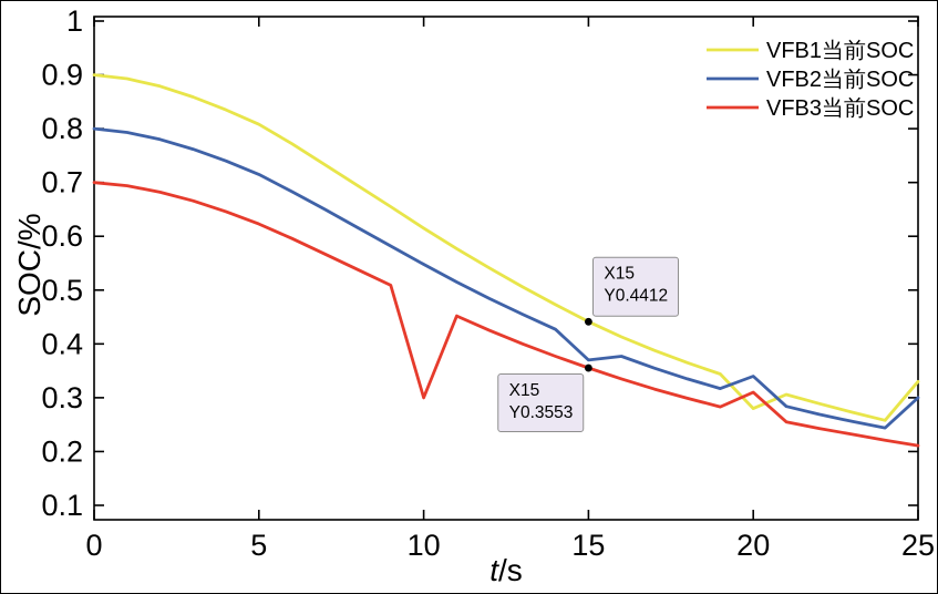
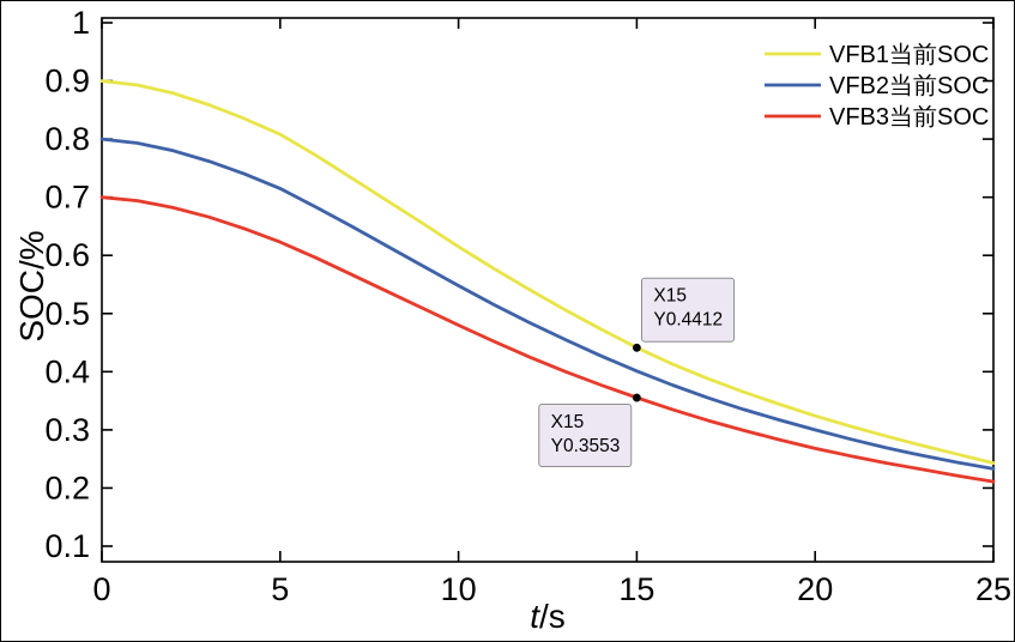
VFB3当前SOC/10: 0.30 -> 0.48
VFB2当前SOC/15: 0.37 -> 0.40
VFB1当前SOC/20: 0.28 -> 0.32
VFB2当前SOC/20: 0.34 -> 0.30
VFB3当前SOC/20: 0.31 -> 0.27
VFB1当前SOC/25: 0.33 -> 0.24
VFB2当前SOC/25: 0.30 -> 0.23
